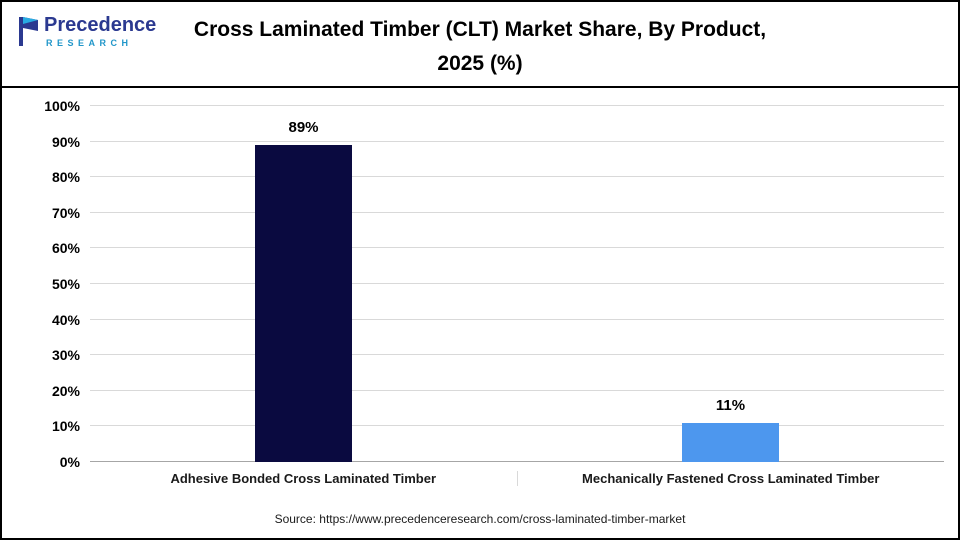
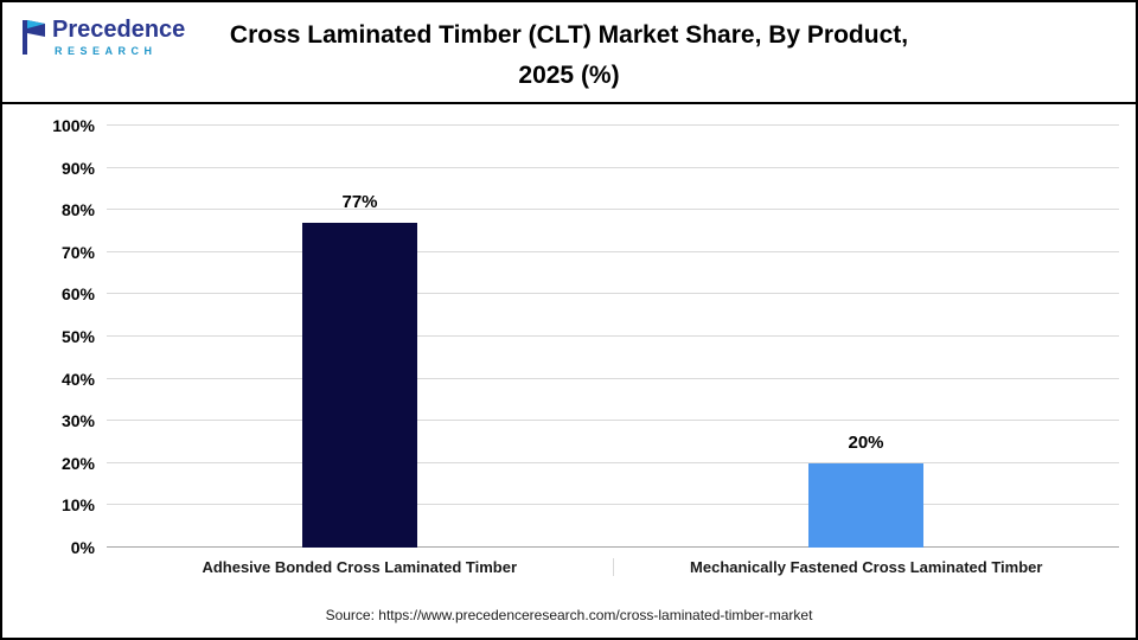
Adhesive Bonded Cross Laminated Timber: 89% -> 77%
Mechanically Fastened Cross Laminated Timber: 11% -> 20%
